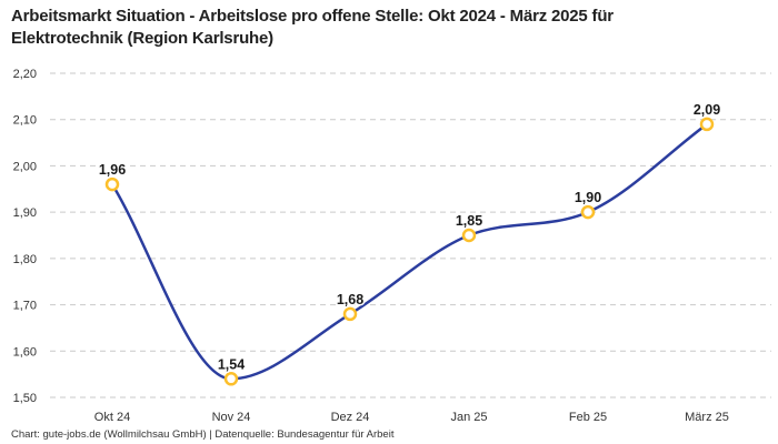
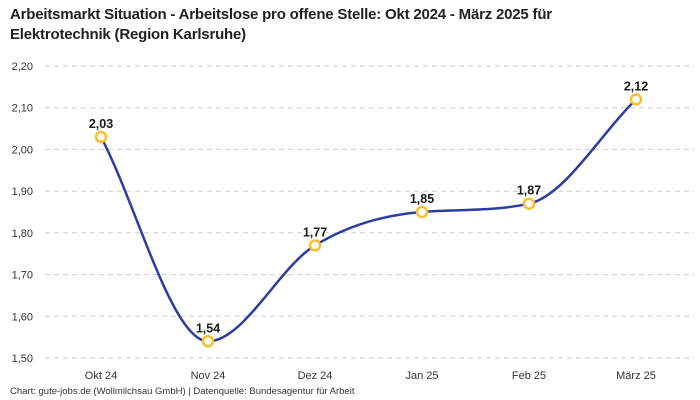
Okt 24: 1,96 -> 2,03
Dez 24: 1,68 -> 1,77
Feb 25: 1,90 -> 1,87
März 25: 2,09 -> 2,12
